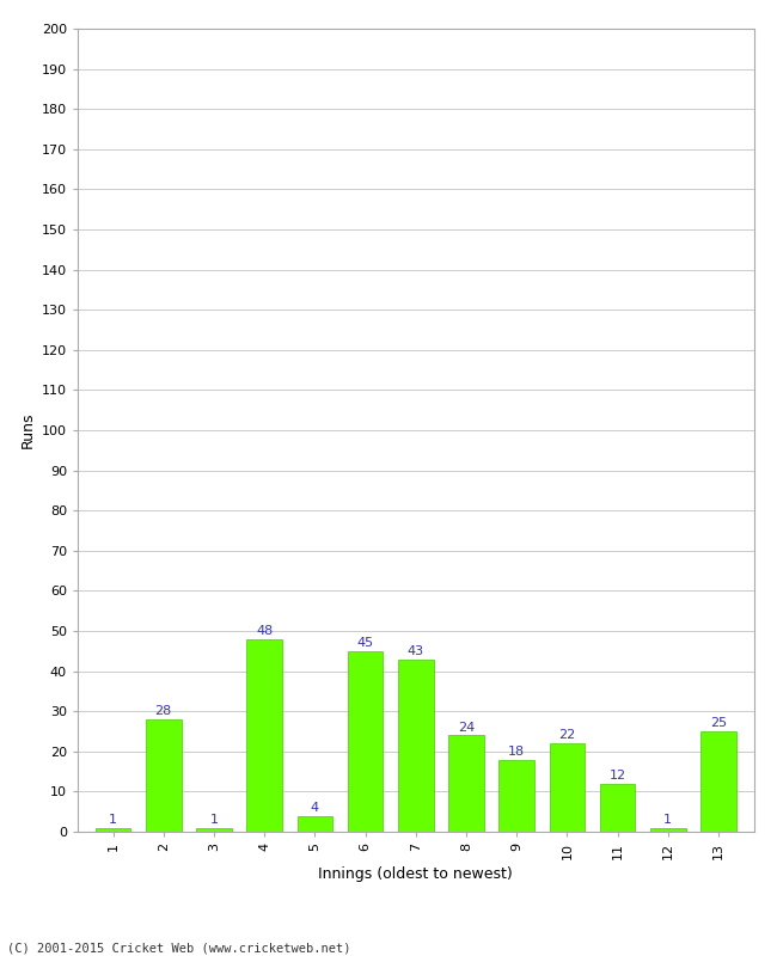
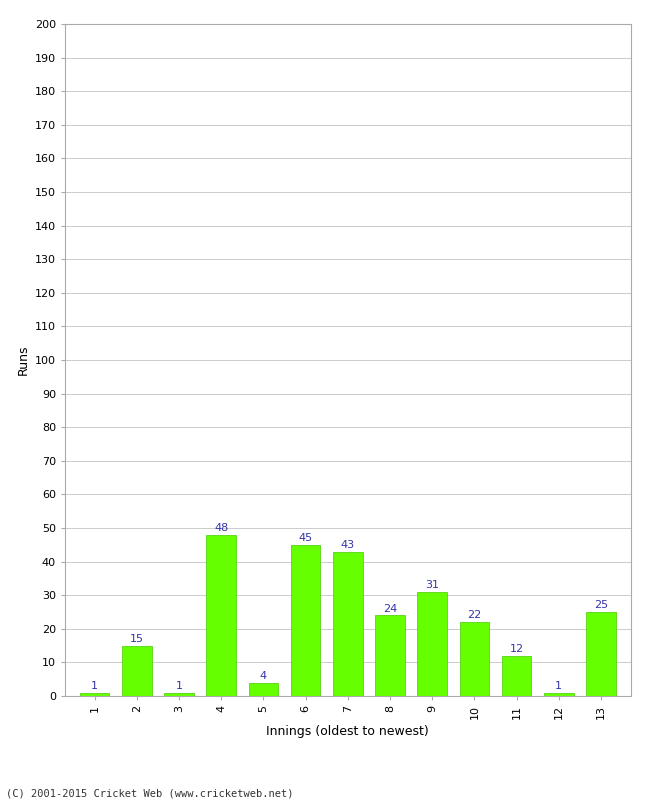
2: 28 -> 15
9: 18 -> 31
